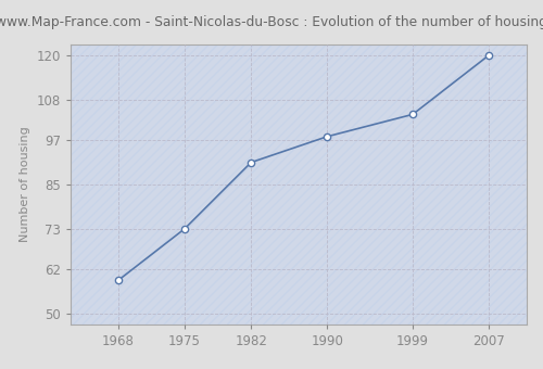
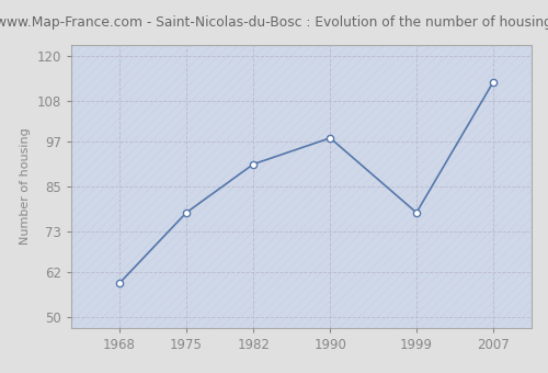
1975: 73 -> 78
1999: 104 -> 78
2007: 120 -> 113
